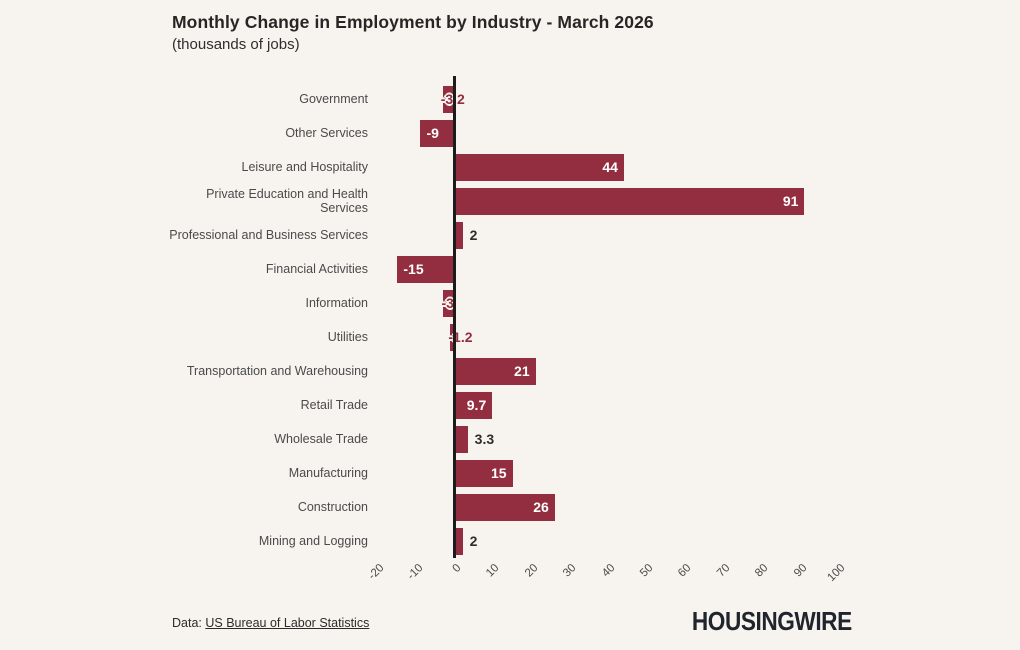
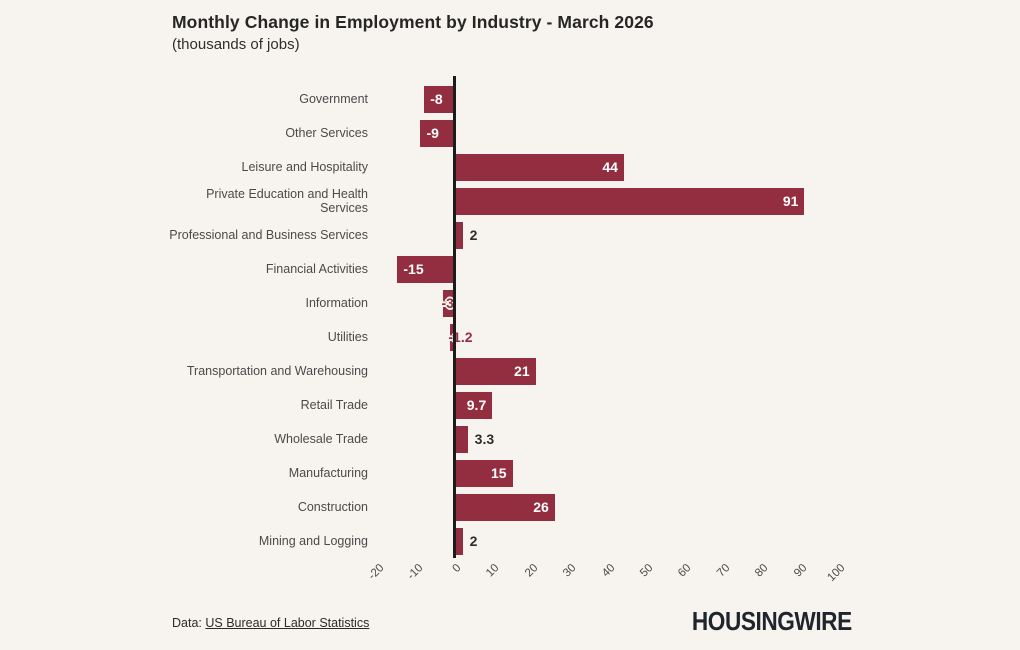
Government: -3.2 -> -8
